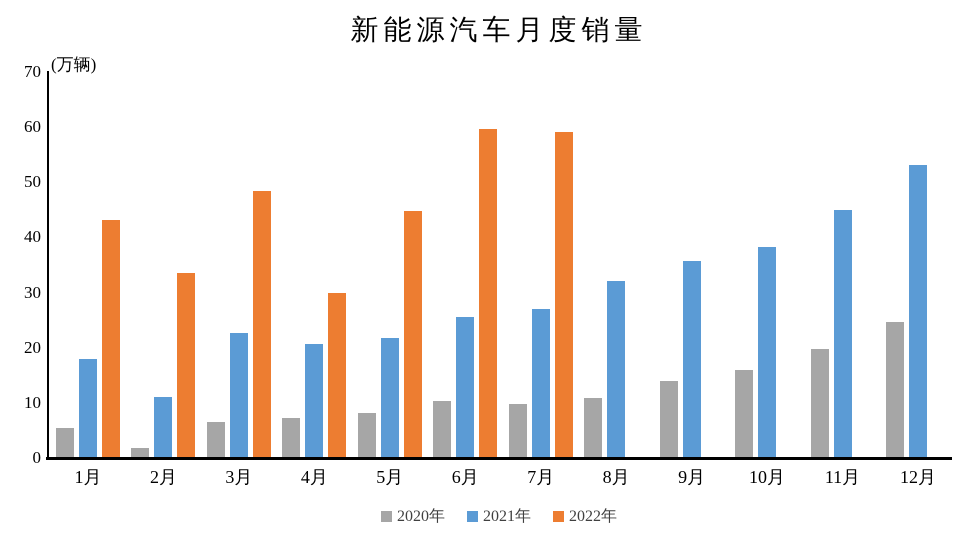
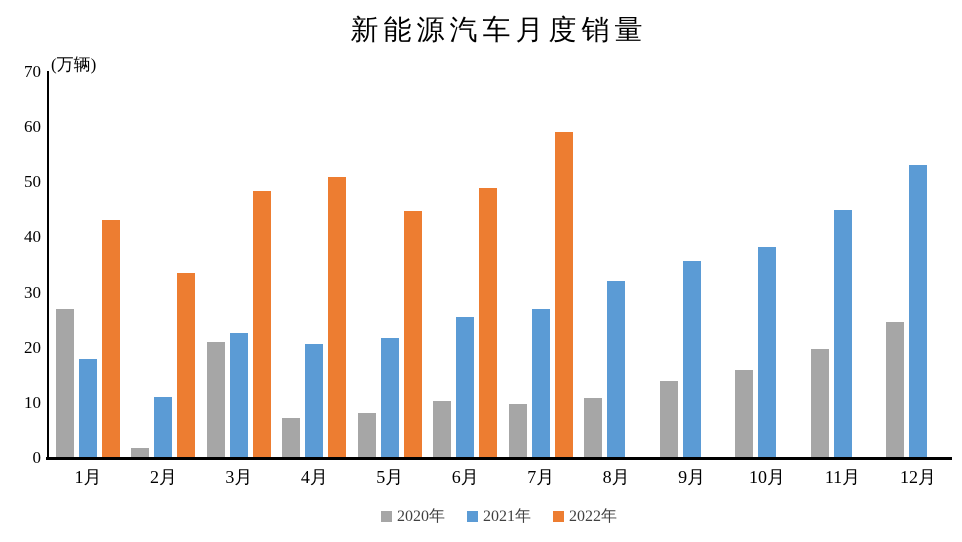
2020年/1月: 5 -> 27
2020年/3月: 6 -> 21
2022年/4月: 30 -> 51
2022年/6月: 60 -> 49
